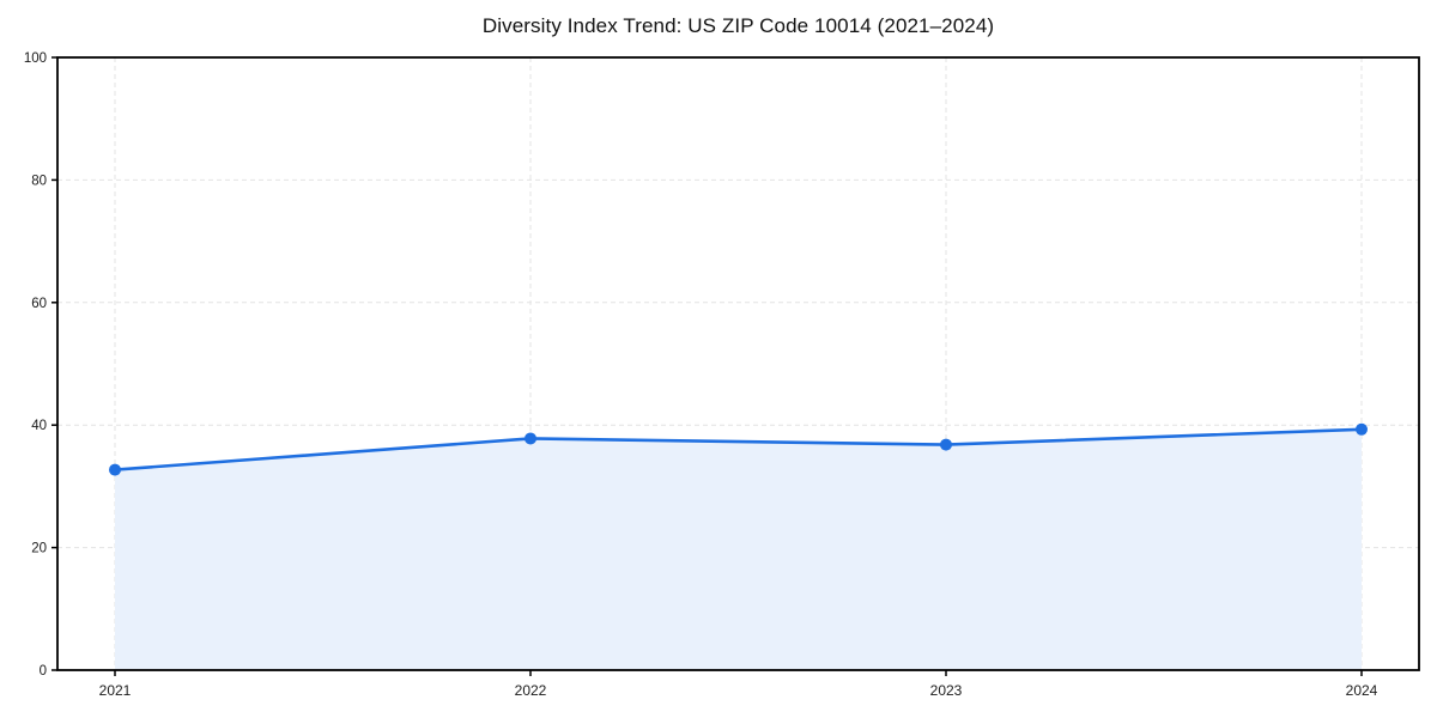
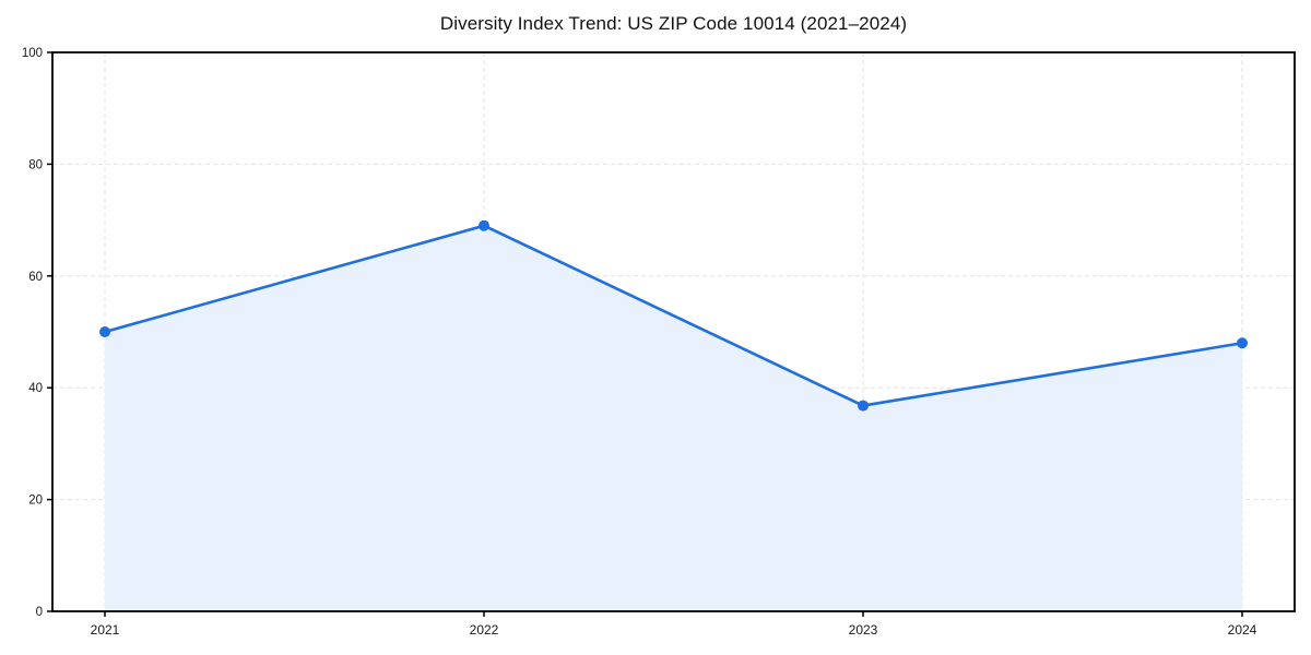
2021: 33 -> 50
2022: 38 -> 69
2024: 39 -> 48
